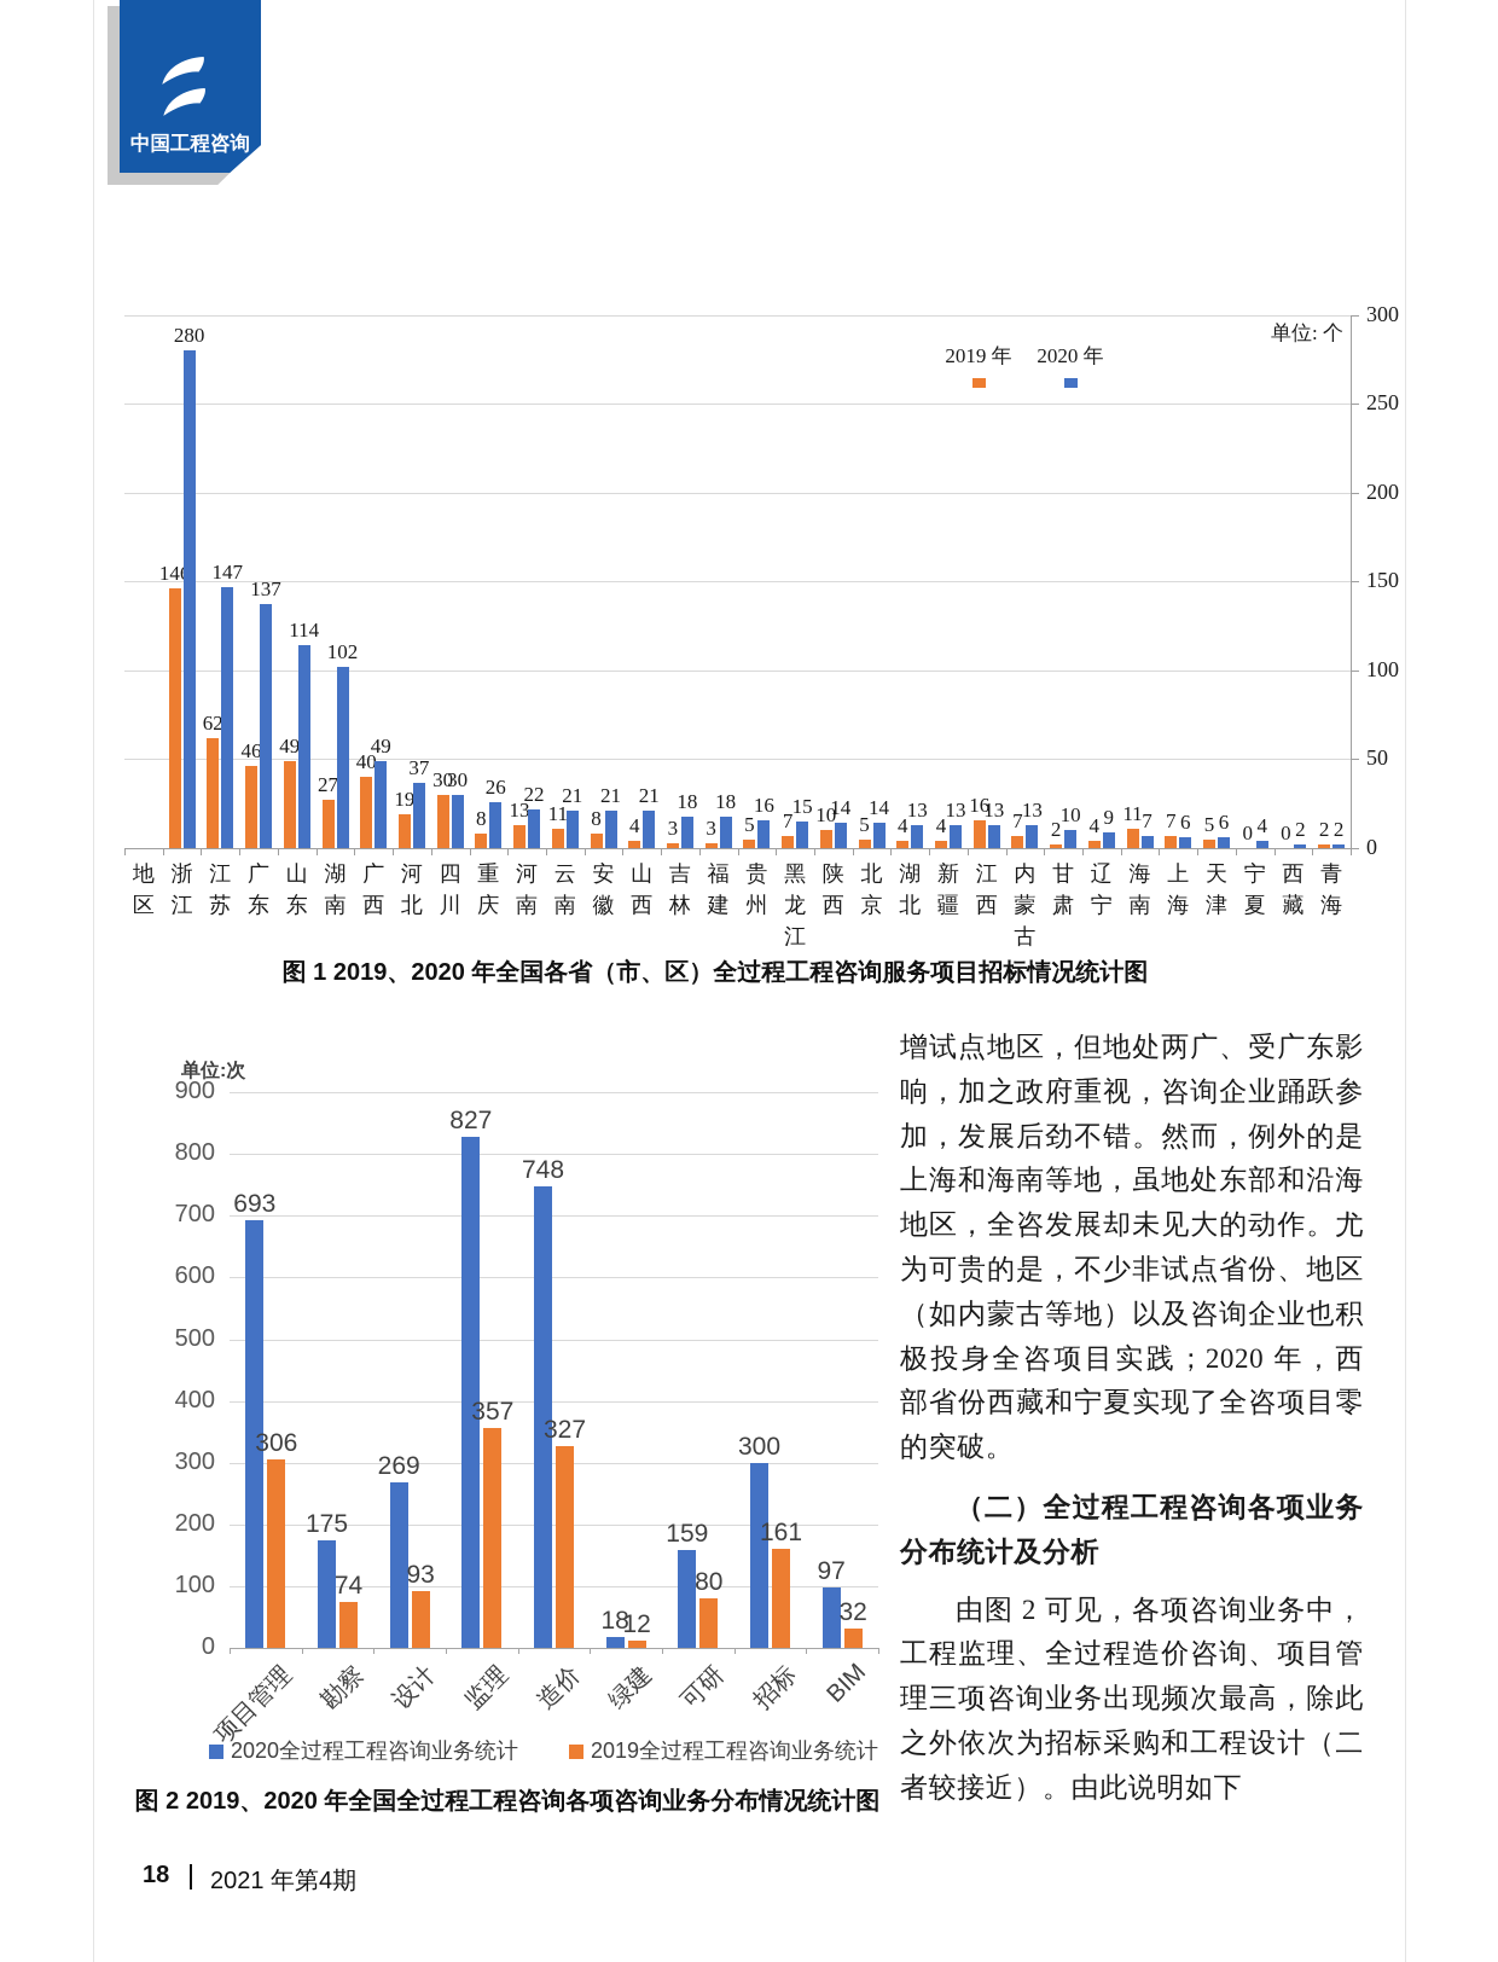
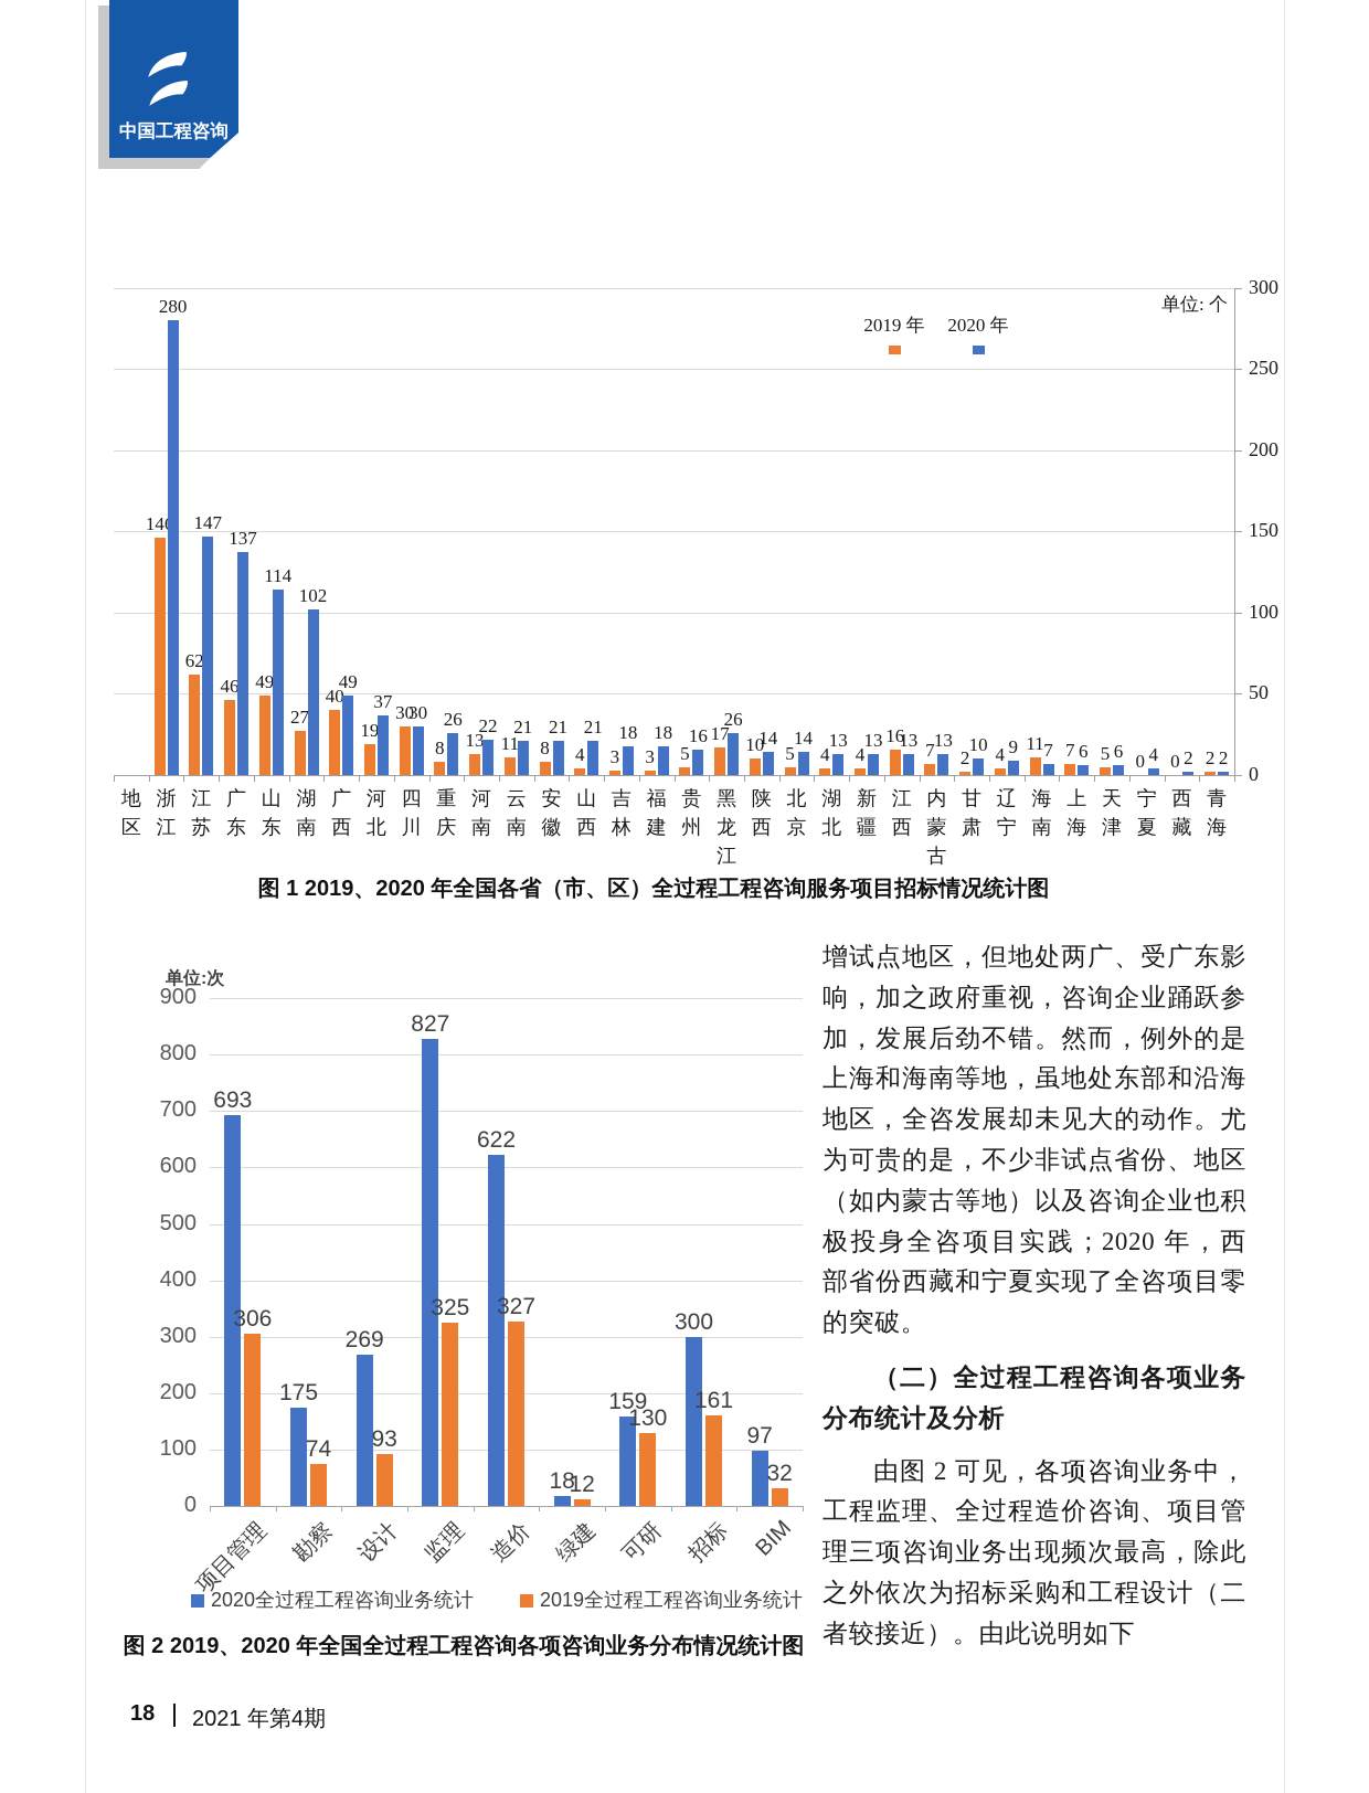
图 1 2019、2020 年全国各省（市、区）全过程工程咨询服务项目招标情况统计图/2019 年/黑龙江: 7 -> 17
图 1 2019、2020 年全国各省（市、区）全过程工程咨询服务项目招标情况统计图/2020 年/黑龙江: 15 -> 26
图 2 2019、2020 年全国全过程工程咨询各项咨询业务分布情况统计图/2019全过程工程咨询业务统计/监理: 357 -> 325
图 2 2019、2020 年全国全过程工程咨询各项咨询业务分布情况统计图/2020全过程工程咨询业务统计/造价: 748 -> 622
图 2 2019、2020 年全国全过程工程咨询各项咨询业务分布情况统计图/2019全过程工程咨询业务统计/可研: 80 -> 130
